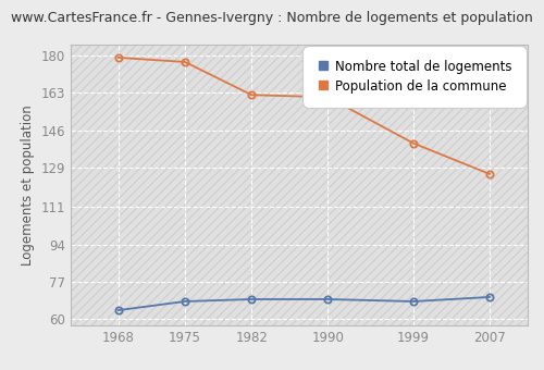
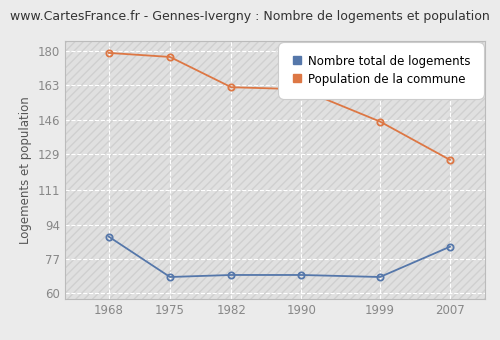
Nombre total de logements/1968: 64 -> 88
Population de la commune/1999: 140 -> 145
Nombre total de logements/2007: 70 -> 83
